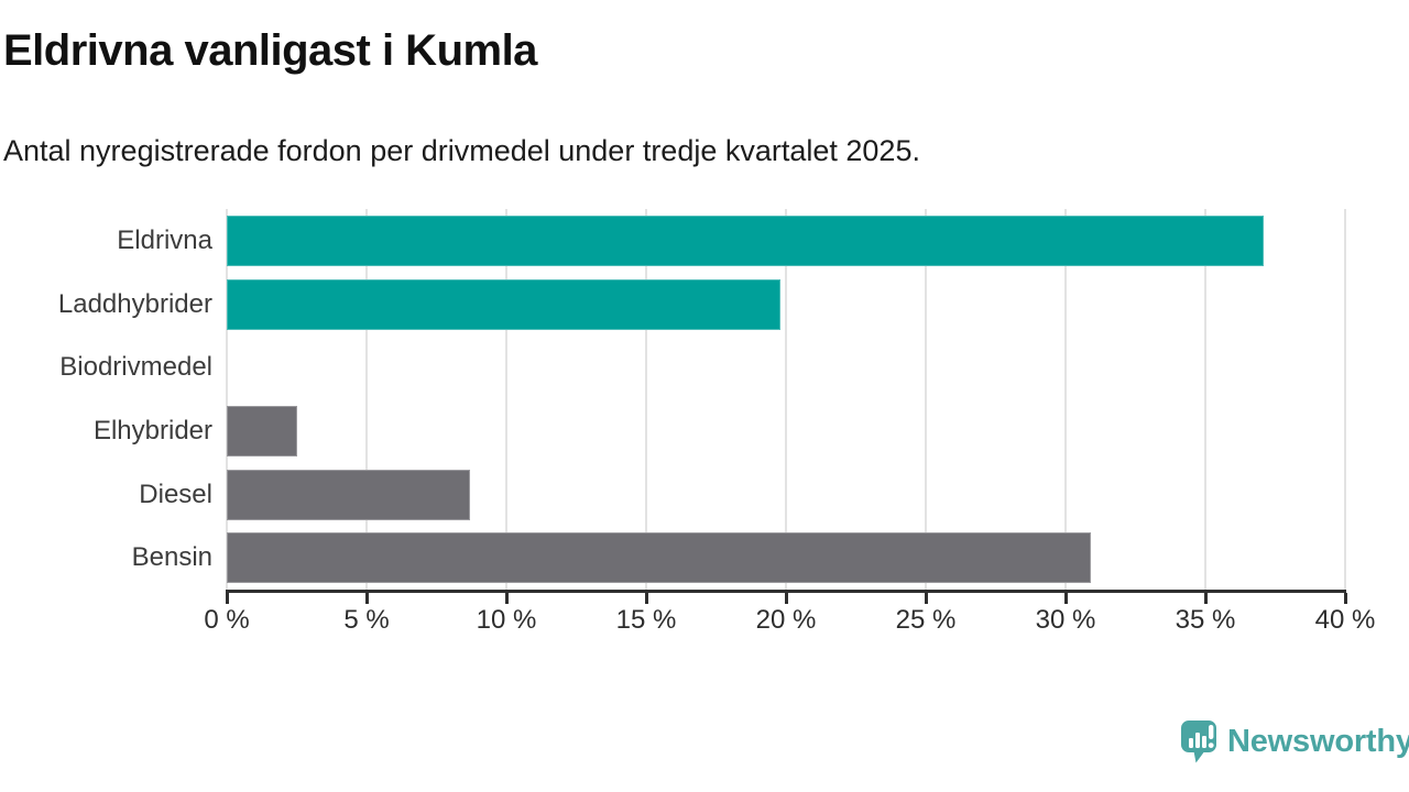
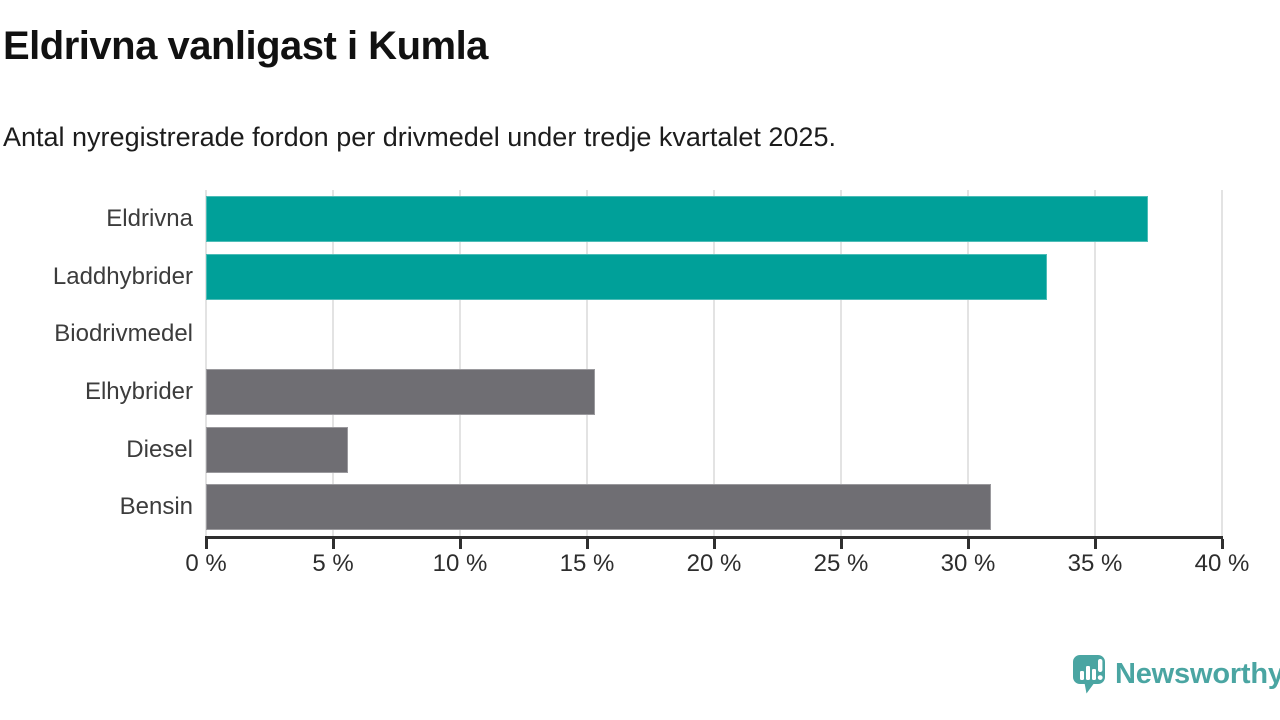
Laddhybrider: 19.8% -> 33.1%
Elhybrider: 2.5% -> 15.3%
Diesel: 8.7% -> 5.6%
